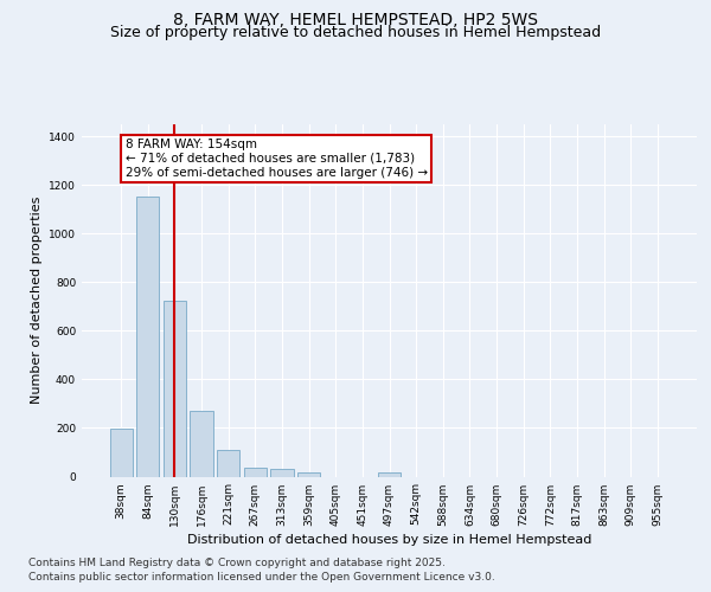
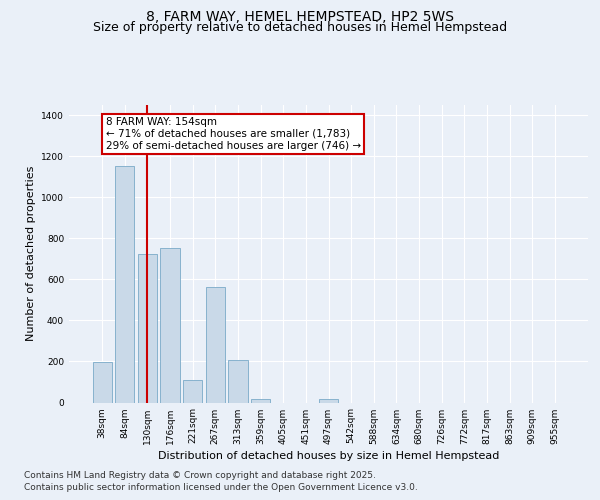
176sqm: 270 -> 755
267sqm: 37 -> 565
313sqm: 30 -> 205
